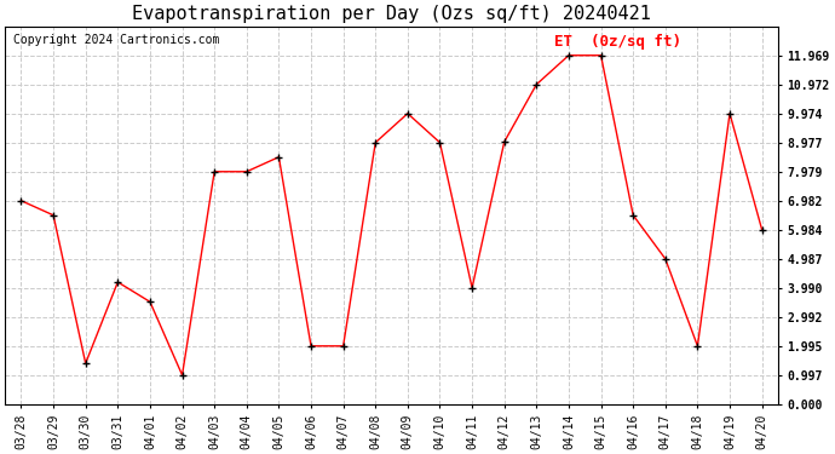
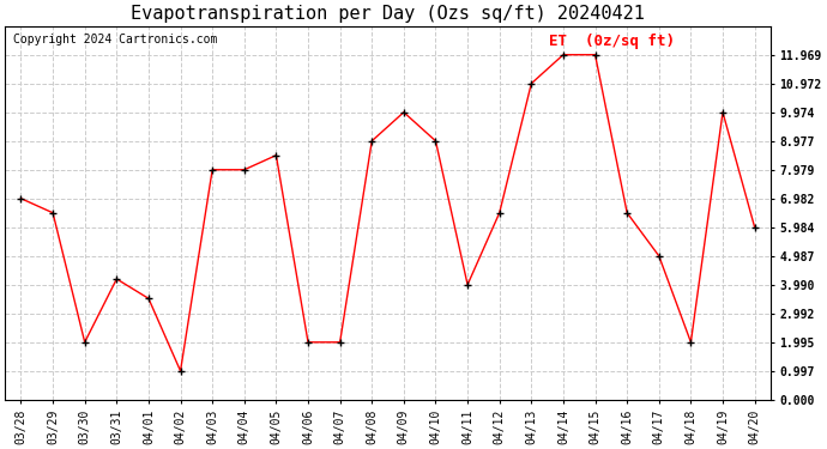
03/30: 1.40 -> 2.00
04/12: 9.00 -> 6.48
